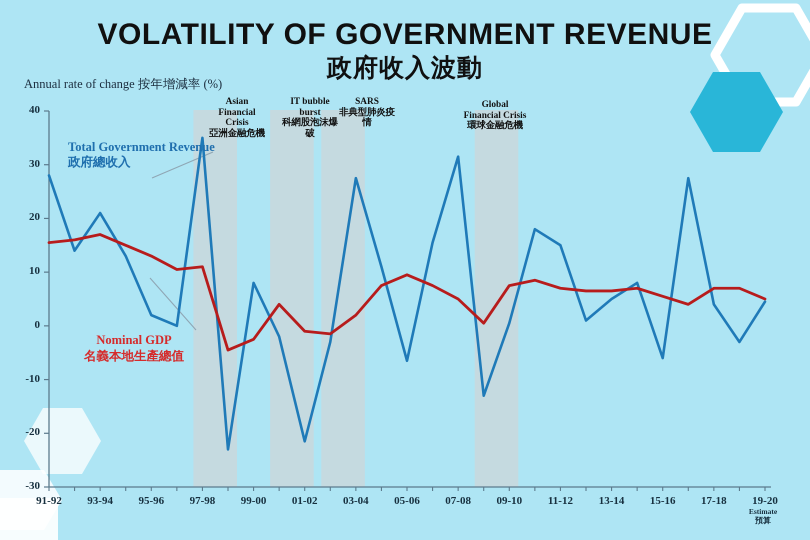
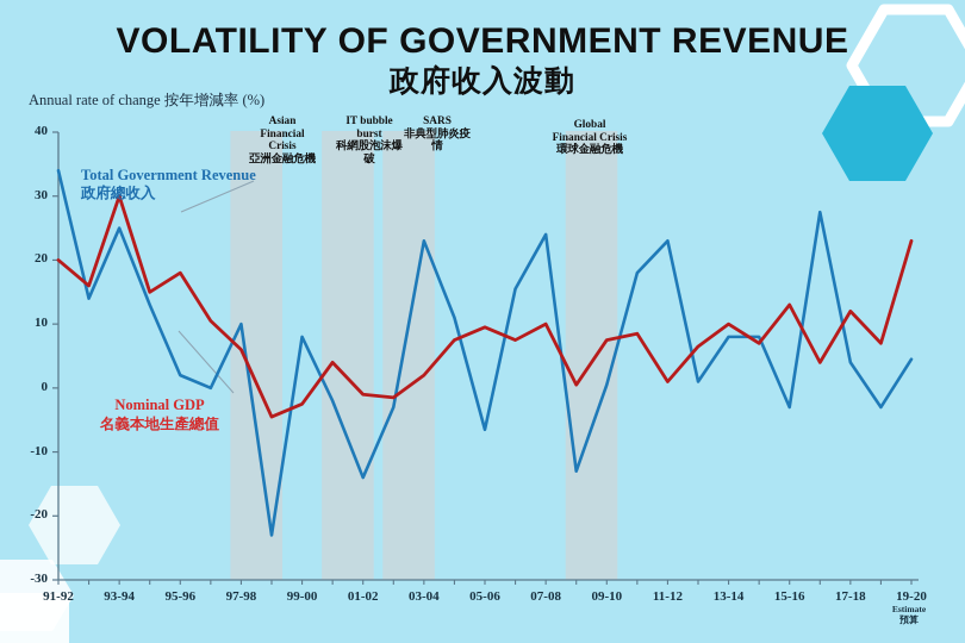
Total Government Revenue/91-92: 28 -> 34
Nominal GDP/91-92: 16 -> 20
Total Government Revenue/93-94: 21 -> 25
Nominal GDP/93-94: 17 -> 30
Nominal GDP/95-96: 13 -> 18
Total Government Revenue/97-98: 35 -> 10
Nominal GDP/97-98: 11 -> 6
Total Government Revenue/01-02: -22 -> -14
Total Government Revenue/03-04: 28 -> 23
Total Government Revenue/07-08: 32 -> 24
Nominal GDP/07-08: 5 -> 10
Total Government Revenue/11-12: 15 -> 23
Nominal GDP/11-12: 7 -> 1
Total Government Revenue/13-14: 5 -> 8
Nominal GDP/13-14: 6 -> 10
Total Government Revenue/15-16: -6 -> -3
Nominal GDP/15-16: 6 -> 13
Nominal GDP/17-18: 7 -> 12
Nominal GDP/19-20: 5 -> 23
